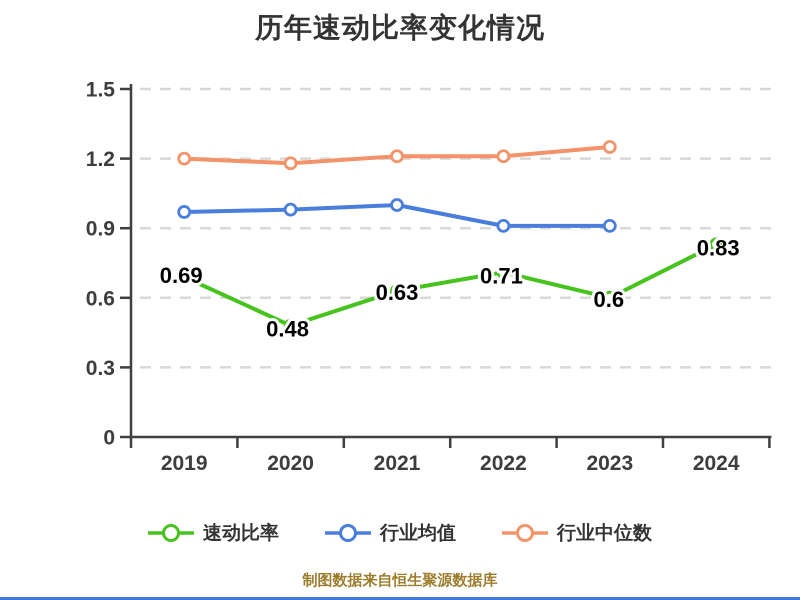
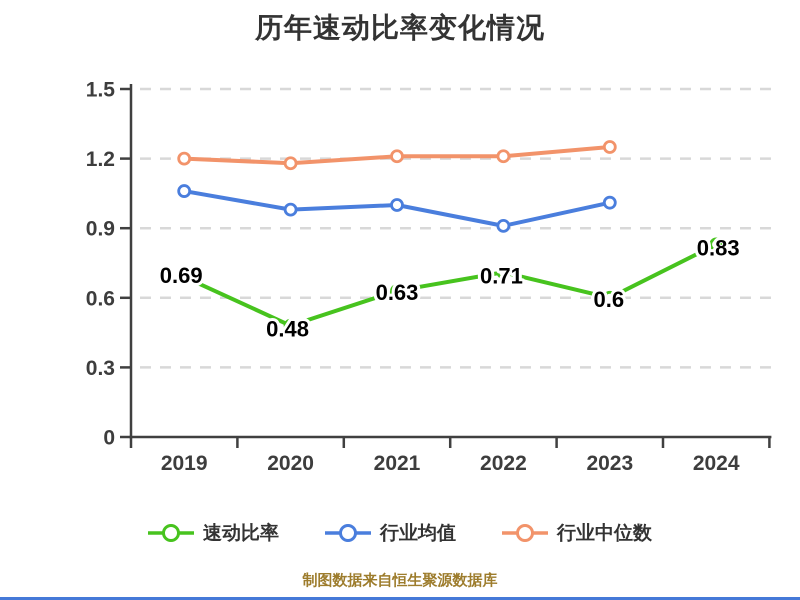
行业均值/2019: 0.97 -> 1.06
行业均值/2023: 0.91 -> 1.01
